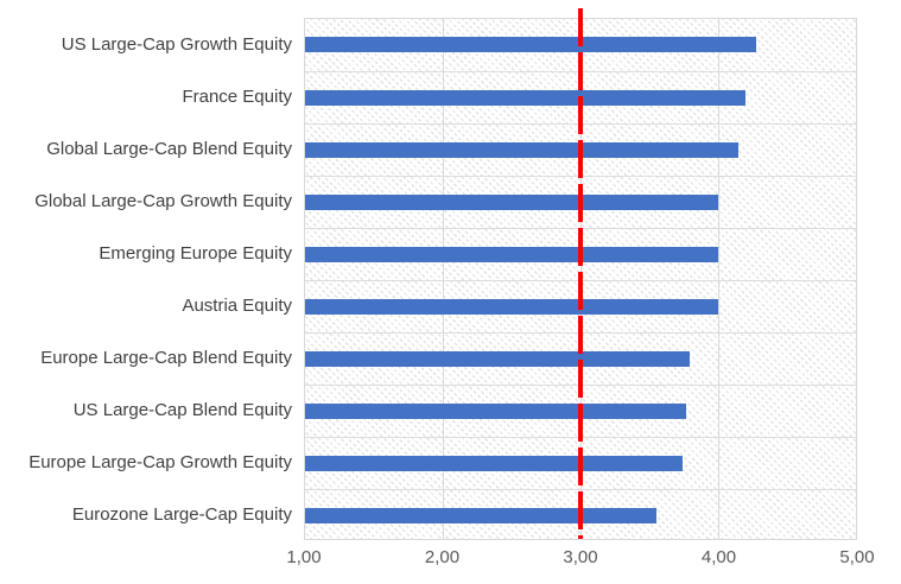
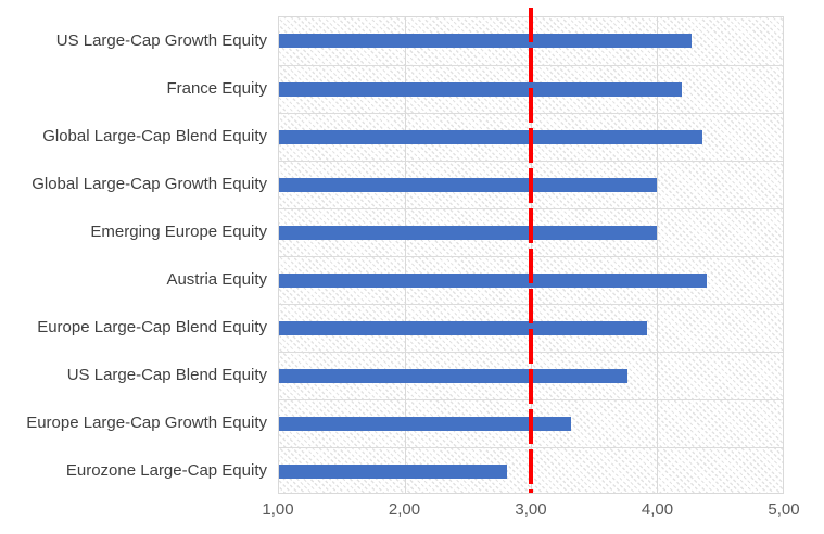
Global Large-Cap Blend Equity: 4,15 -> 4,36
Austria Equity: 4,00 -> 4,40
Europe Large-Cap Blend Equity: 3,79 -> 3,92
Europe Large-Cap Growth Equity: 3,74 -> 3,32
Eurozone Large-Cap Equity: 3,55 -> 2,81
